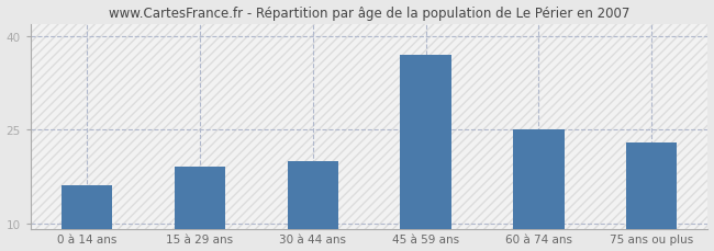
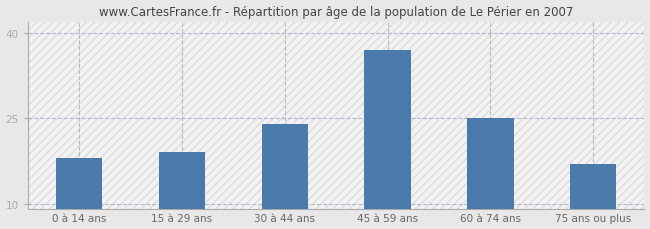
0 à 14 ans: 16 -> 18
30 à 44 ans: 20 -> 24
75 ans ou plus: 23 -> 17
